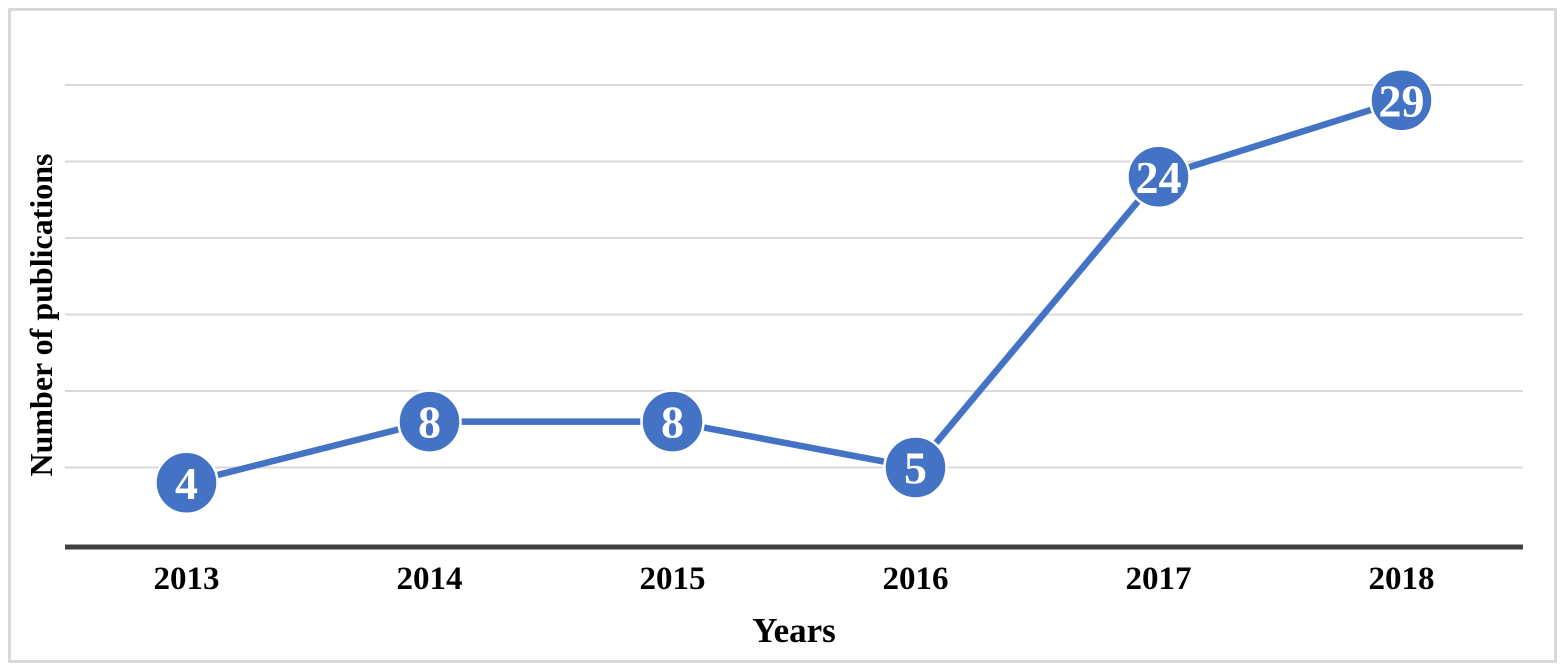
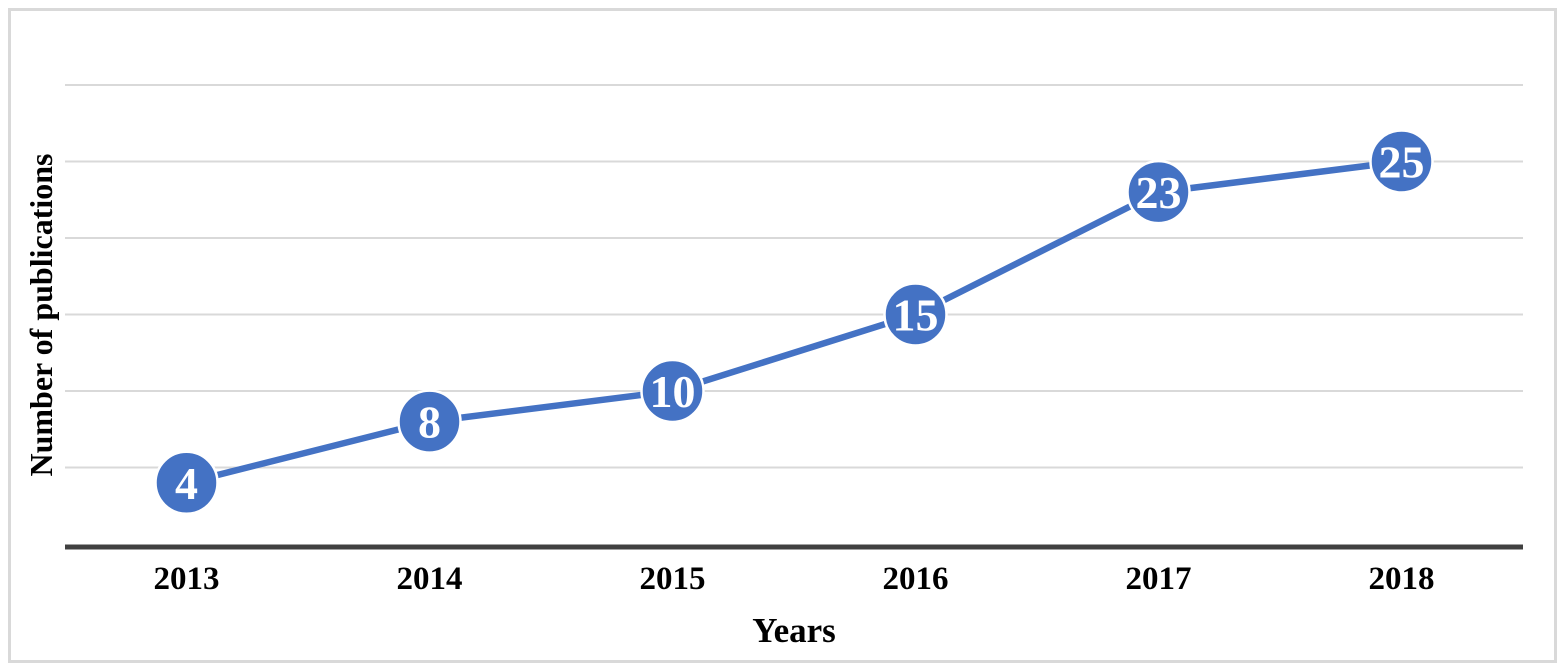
2015: 8 -> 10
2016: 5 -> 15
2017: 24 -> 23
2018: 29 -> 25
